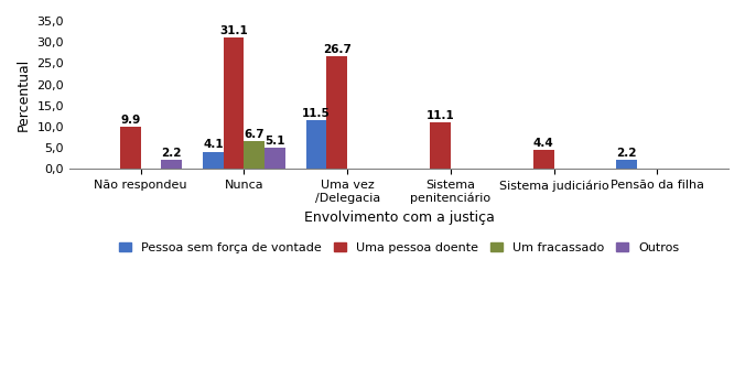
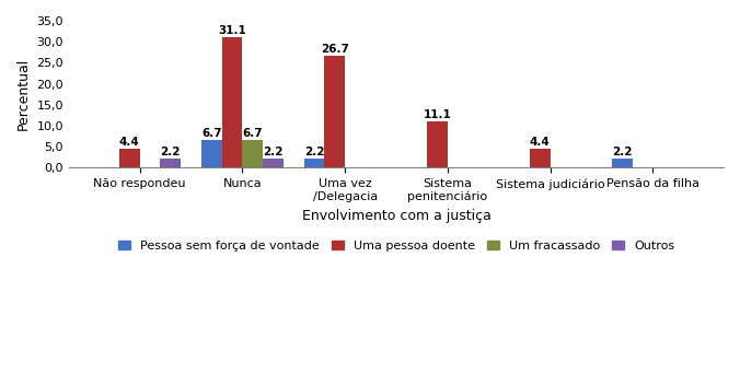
Uma pessoa doente/Não respondeu: 9.9 -> 4.4
Pessoa sem força de vontade/Nunca: 4.1 -> 6.7
Outros/Nunca: 5.1 -> 2.2
Pessoa sem força de vontade/Uma vez /Delegacia: 11.5 -> 2.2
